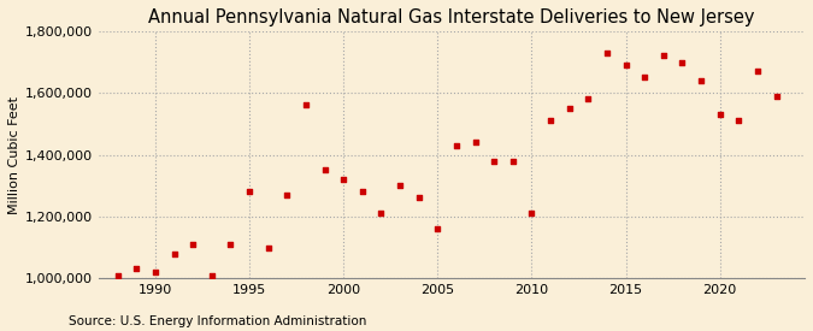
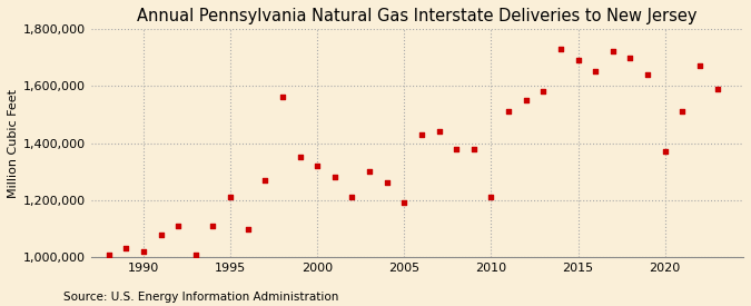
1995: 1,280,000 -> 1,210,000
2005: 1,160,000 -> 1,190,000
2020: 1,530,000 -> 1,370,000
